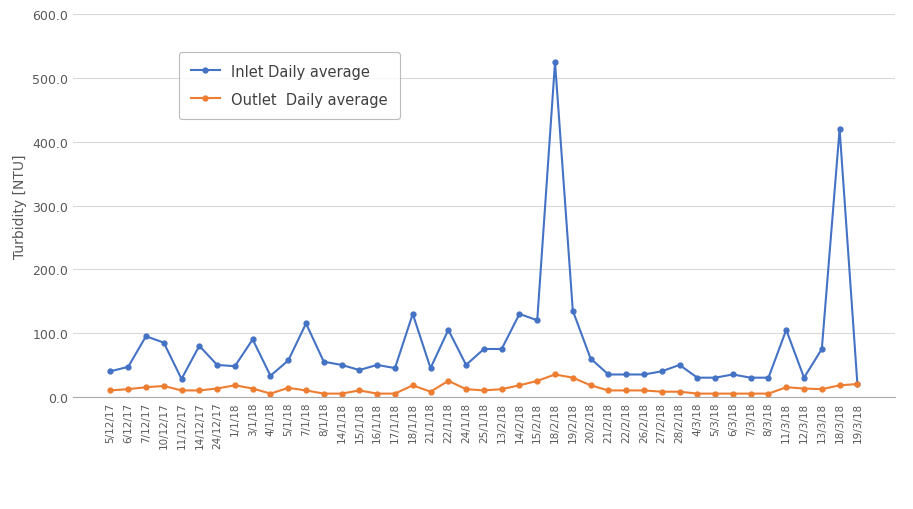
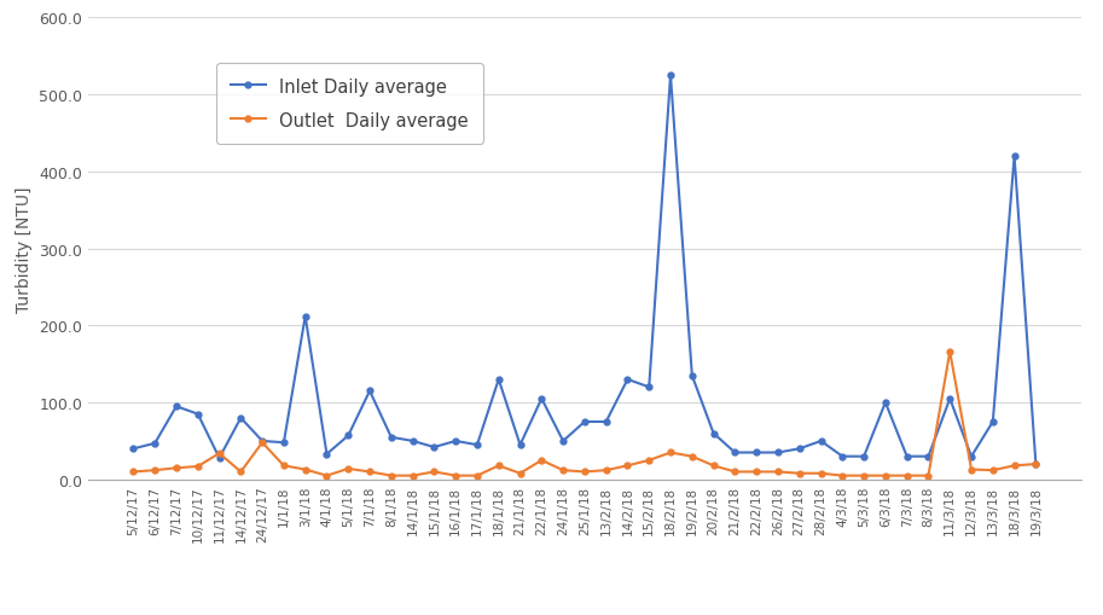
Outlet Daily average/11/12/17: 10 -> 34
Outlet Daily average/24/12/17: 13 -> 48
Inlet Daily average/3/1/18: 90 -> 212
Inlet Daily average/6/3/18: 35 -> 100
Outlet Daily average/11/3/18: 15 -> 166
